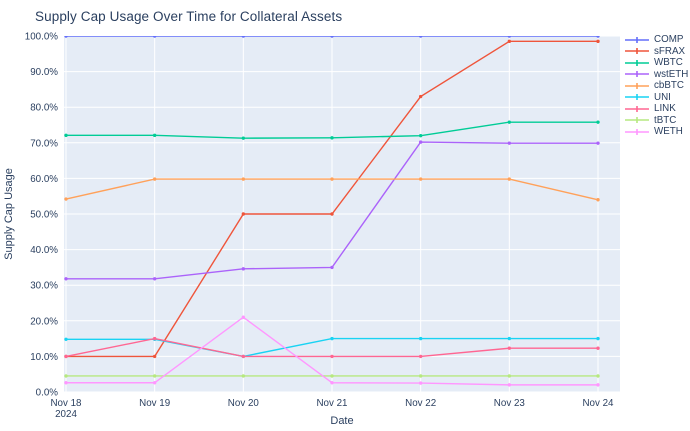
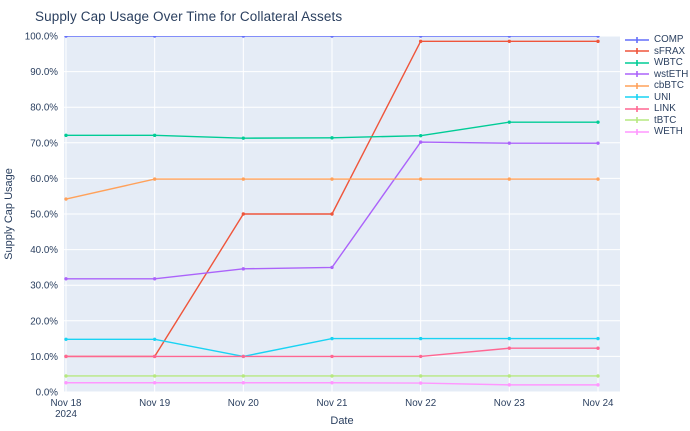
LINK/Nov 19: 15% -> 10%
WETH/Nov 20: 21% -> 3%
sFRAX/Nov 22: 83% -> 98%
cbBTC/Nov 24: 54% -> 60%
